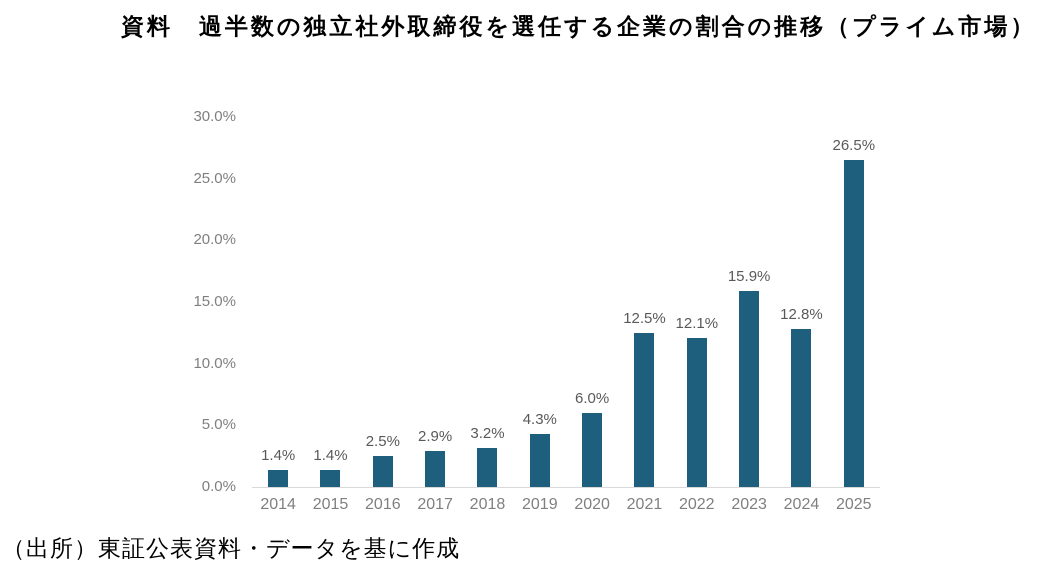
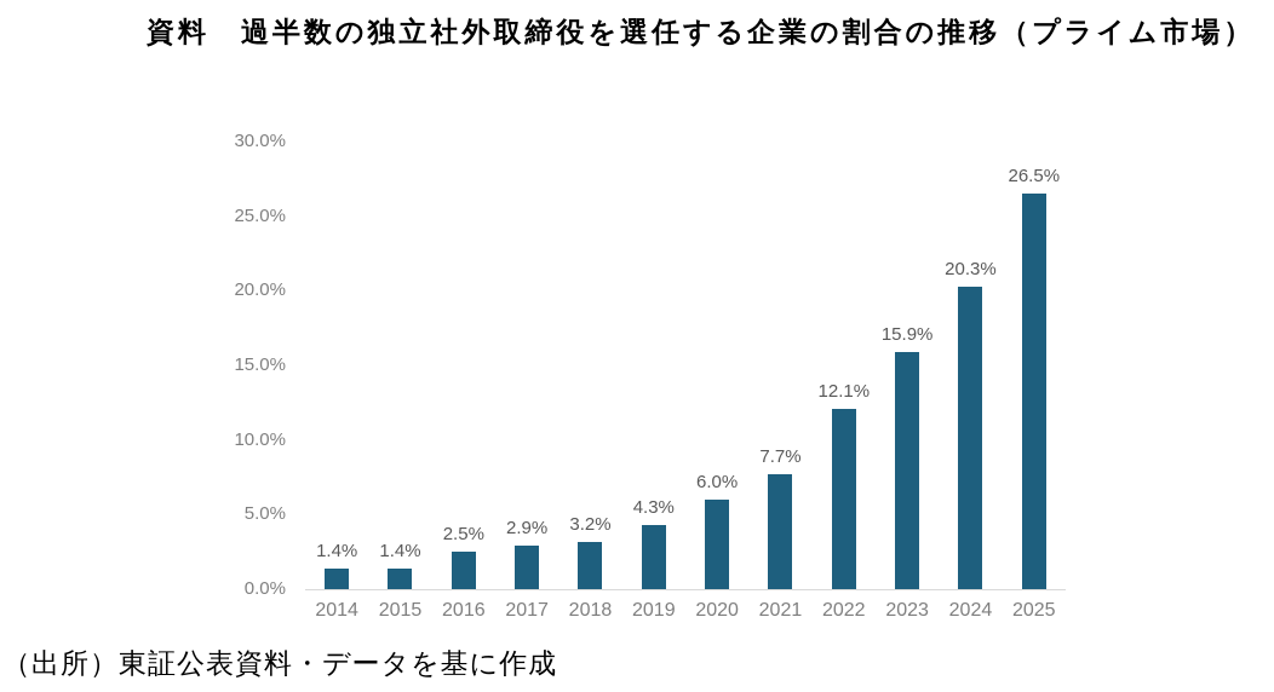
2021: 12.5% -> 7.7%
2024: 12.8% -> 20.3%
